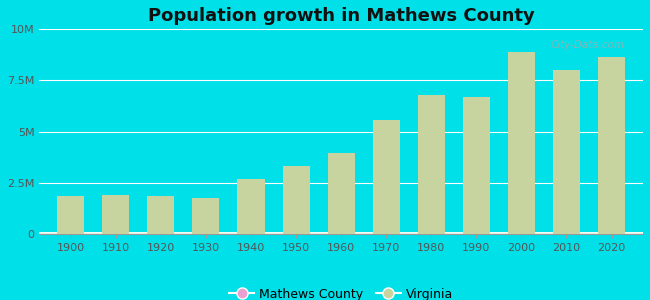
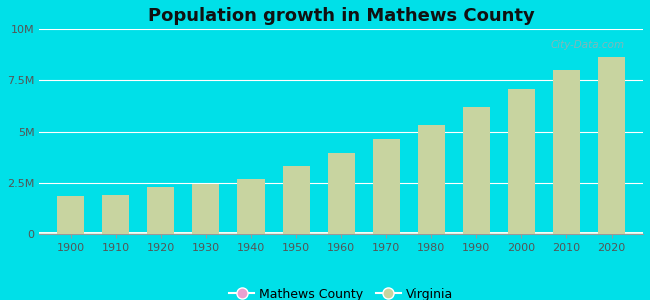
1920: 1.85M -> 2.31M
1930: 1.75M -> 2.42M
1970: 5.55M -> 4.65M
1980: 6.80M -> 5.35M
1990: 6.70M -> 6.19M
2000: 8.90M -> 7.08M
